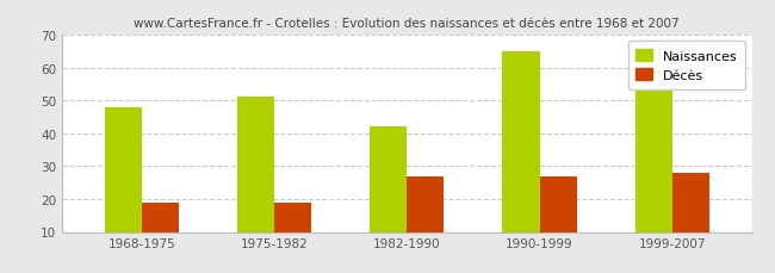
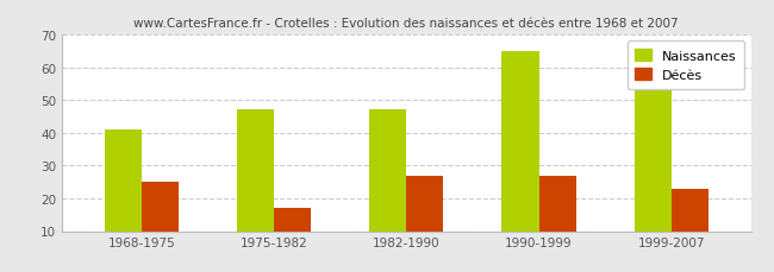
Naissances/1968-1975: 48 -> 41
Décès/1968-1975: 19 -> 25
Naissances/1975-1982: 51 -> 47
Décès/1975-1982: 19 -> 17
Naissances/1982-1990: 42 -> 47
Décès/1999-2007: 28 -> 23
